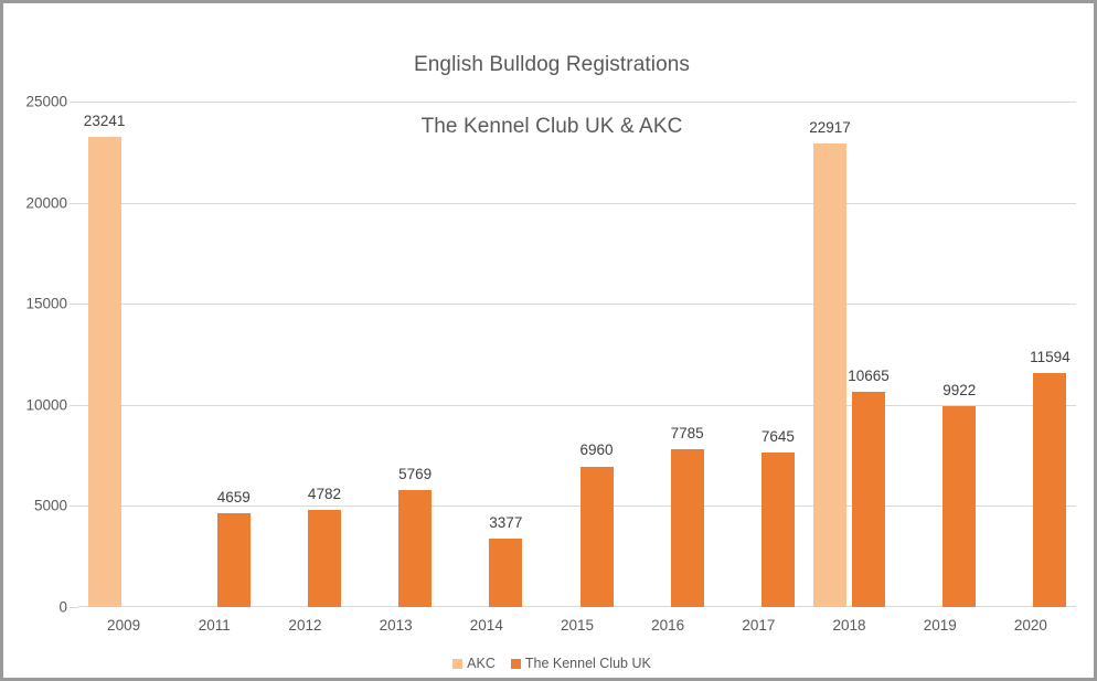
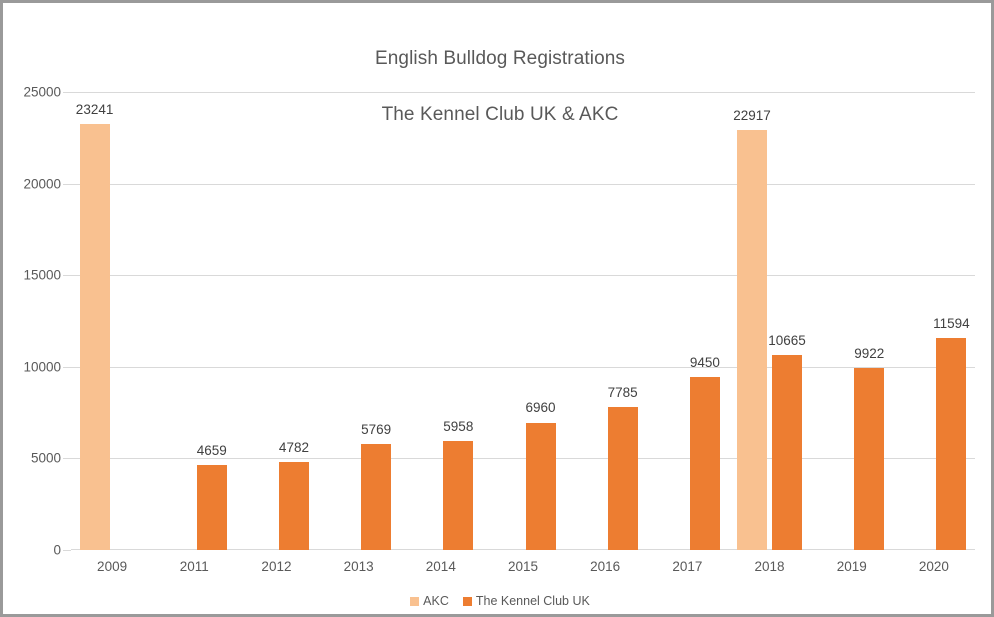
The Kennel Club UK/2014: 3377 -> 5958
The Kennel Club UK/2017: 7645 -> 9450
